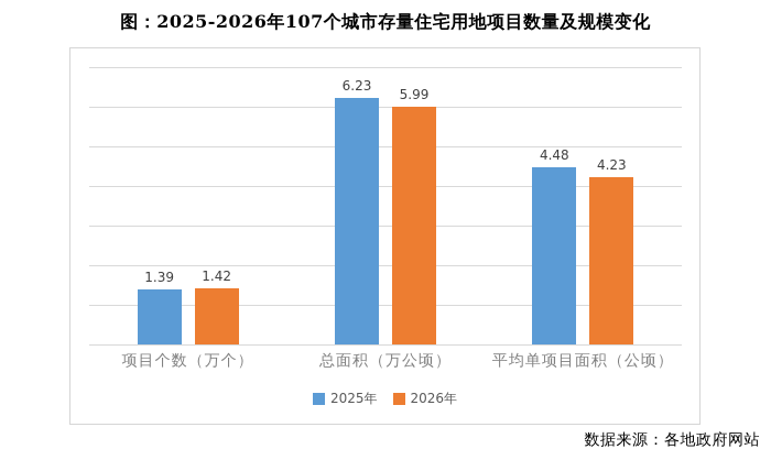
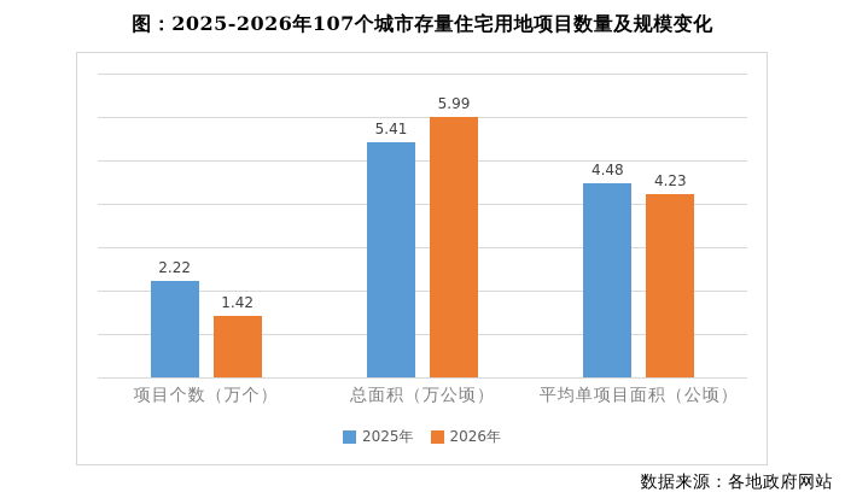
2025年/项目个数（万个）: 1.39 -> 2.22
2025年/总面积（万公顷）: 6.23 -> 5.41
